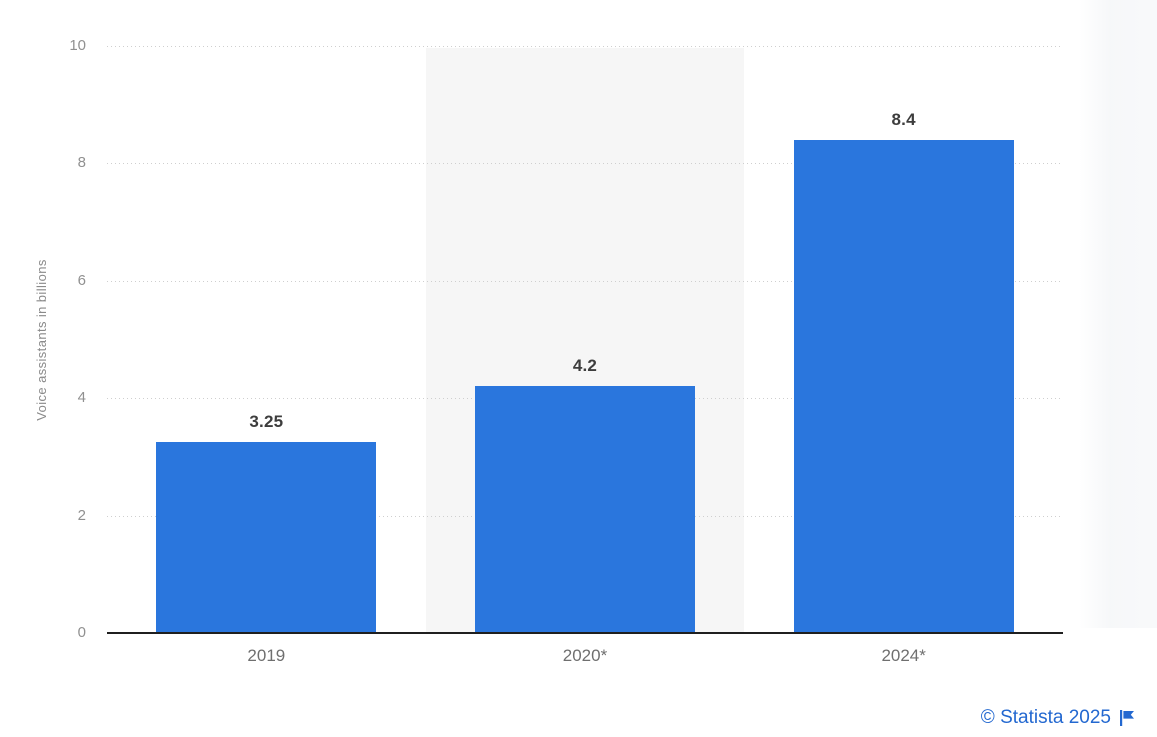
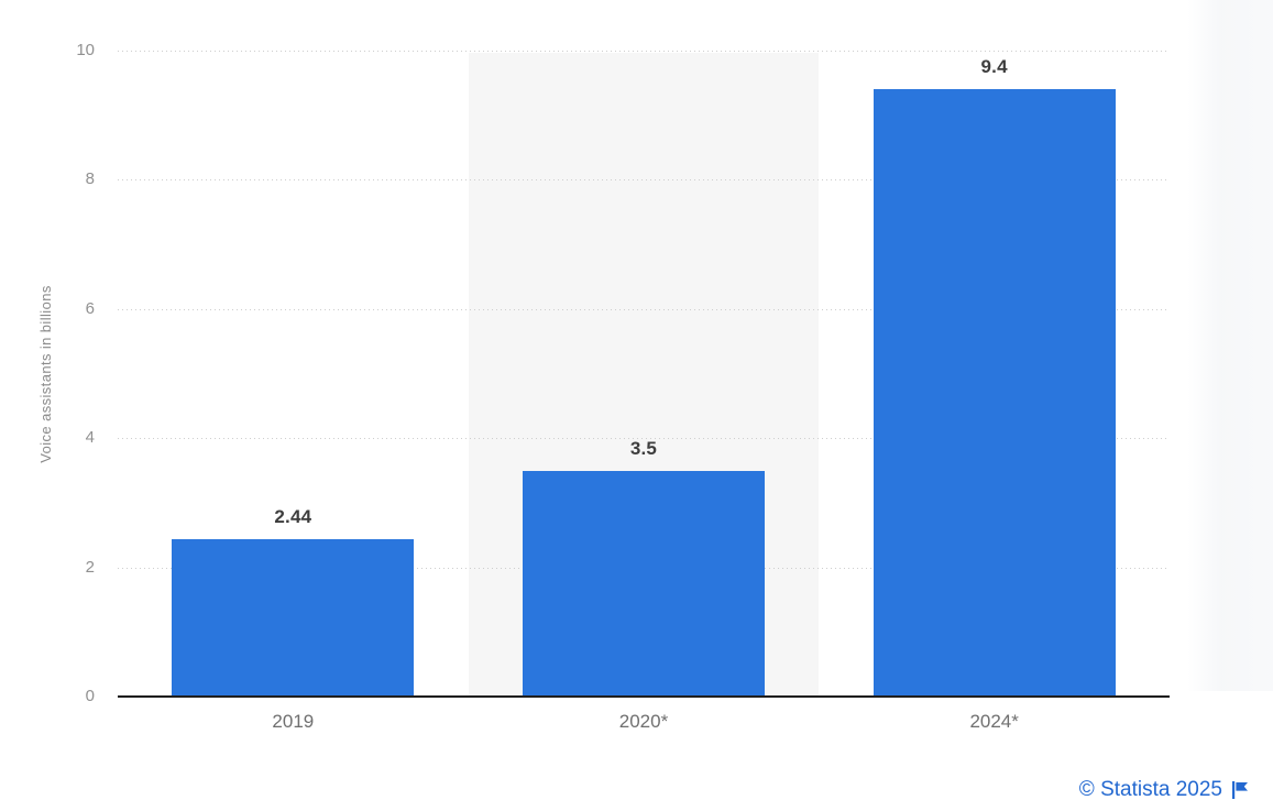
2019: 3.25 -> 2.44
2020*: 4.2 -> 3.5
2024*: 8.4 -> 9.4
